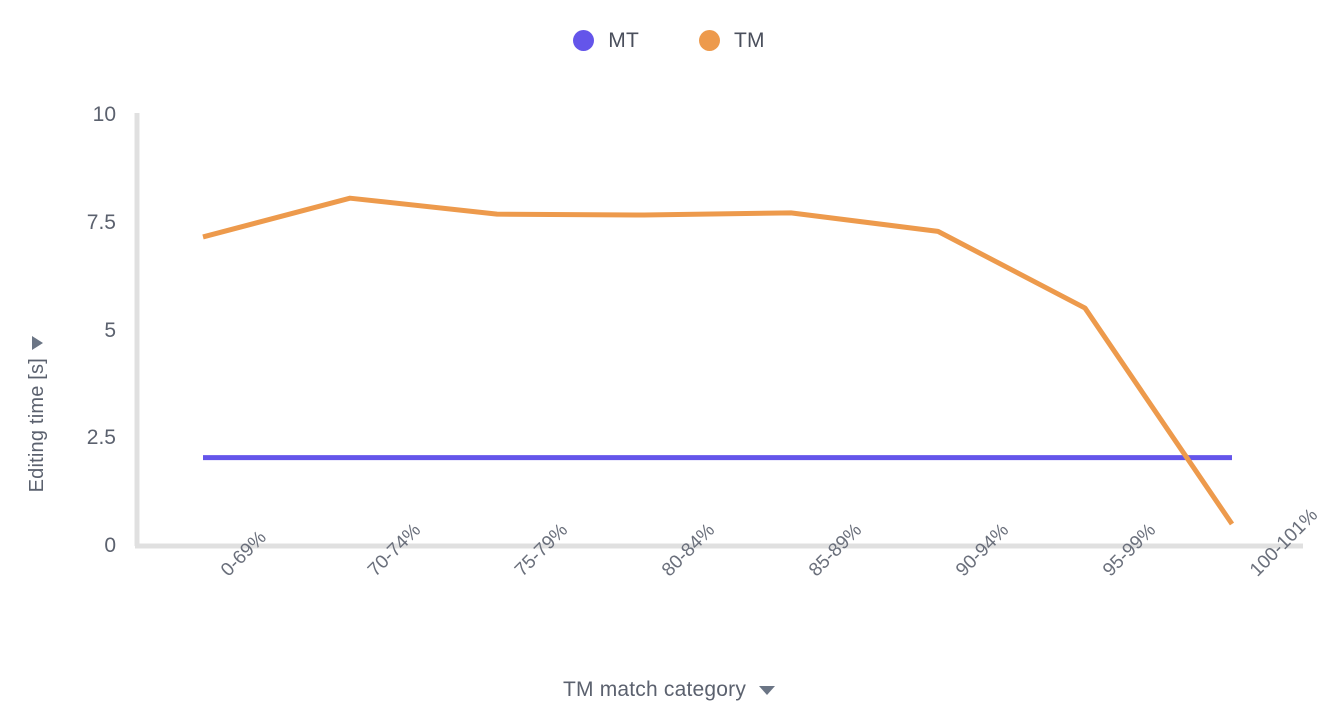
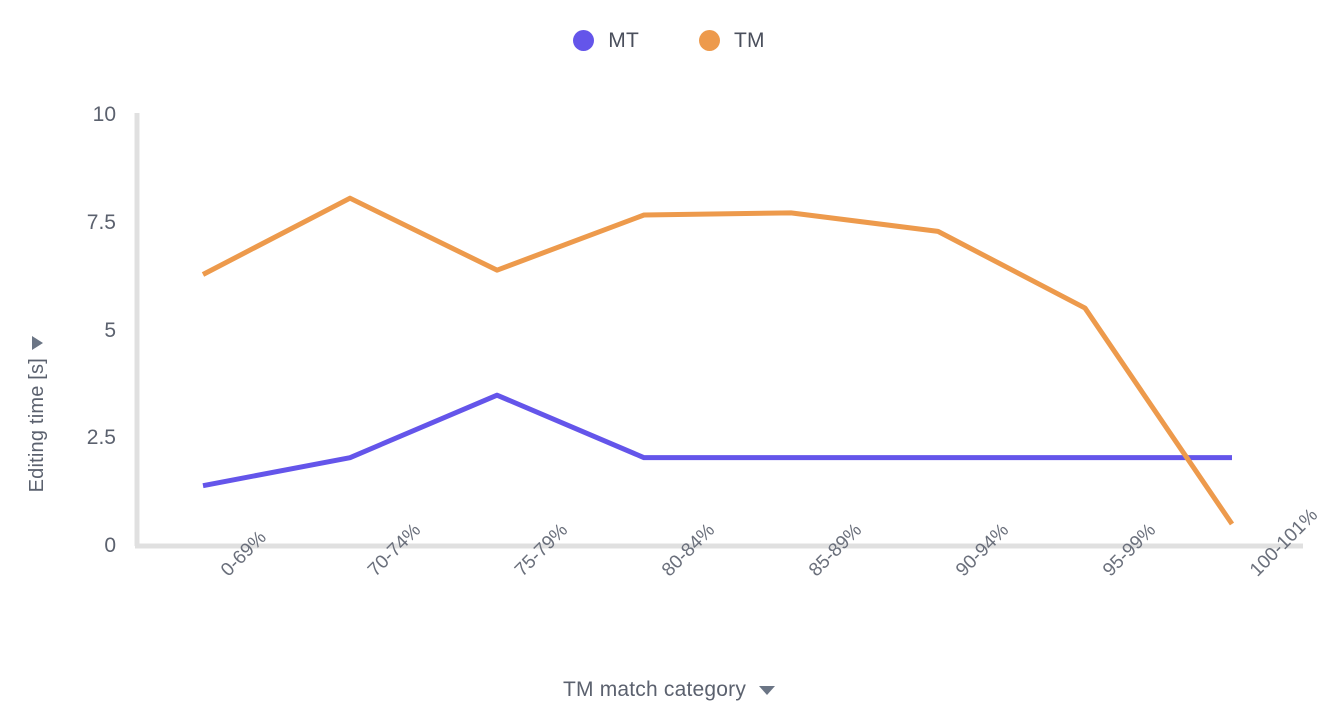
MT/0-69%: 2.0 -> 1.4
TM/0-69%: 7.2 -> 6.3
MT/75-79%: 2.0 -> 3.5
TM/75-79%: 7.7 -> 6.4
